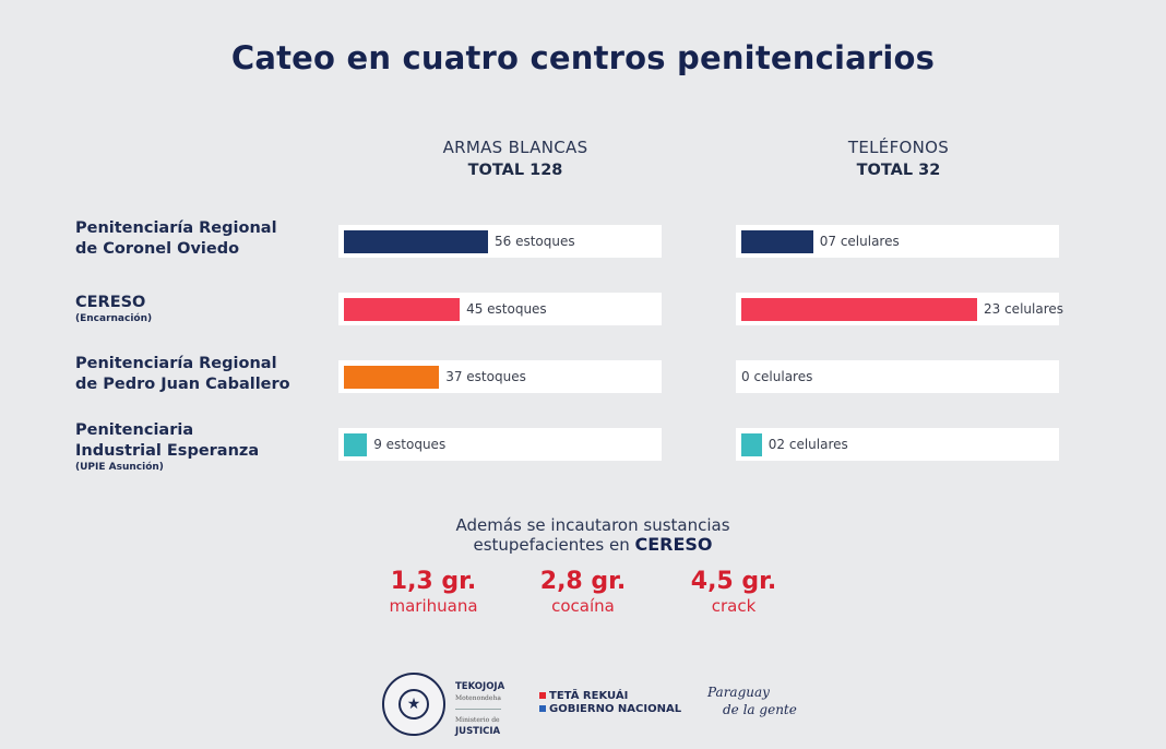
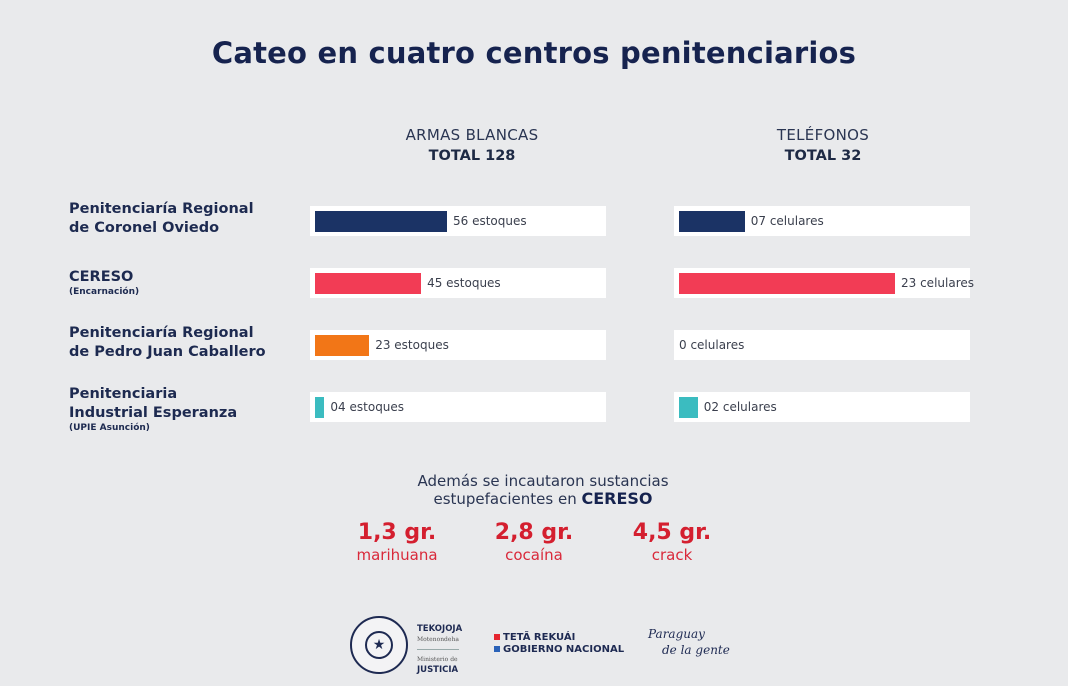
ARMAS BLANCAS/Penitenciaría Regional de Pedro Juan Caballero: 37 -> 23
ARMAS BLANCAS/Penitenciaria Industrial Esperanza (UPIE Asunción): 9 -> 04
